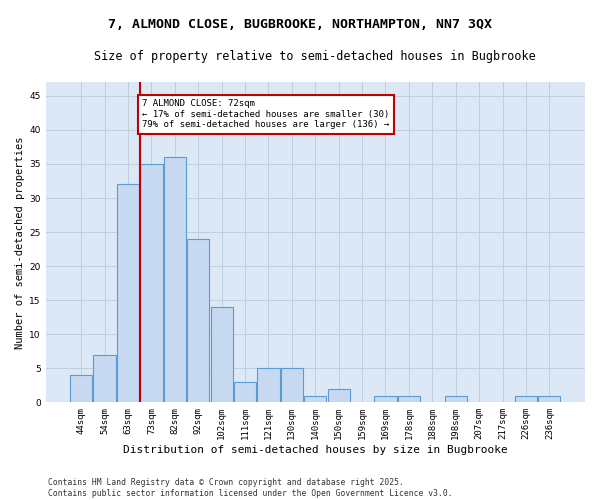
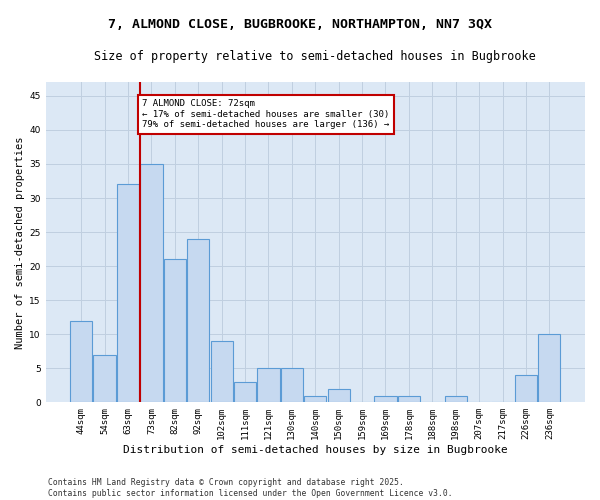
44sqm: 4 -> 12
82sqm: 36 -> 21
102sqm: 14 -> 9
226sqm: 1 -> 4
236sqm: 1 -> 10
